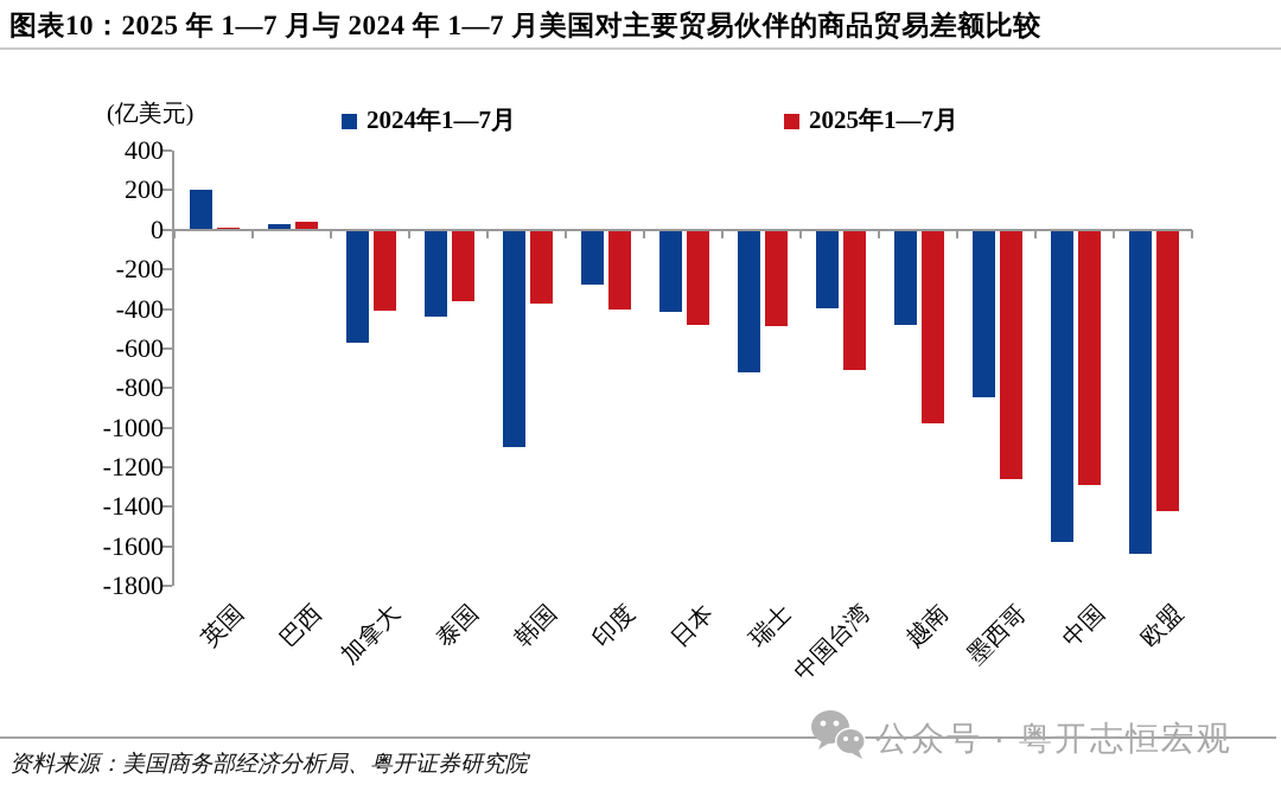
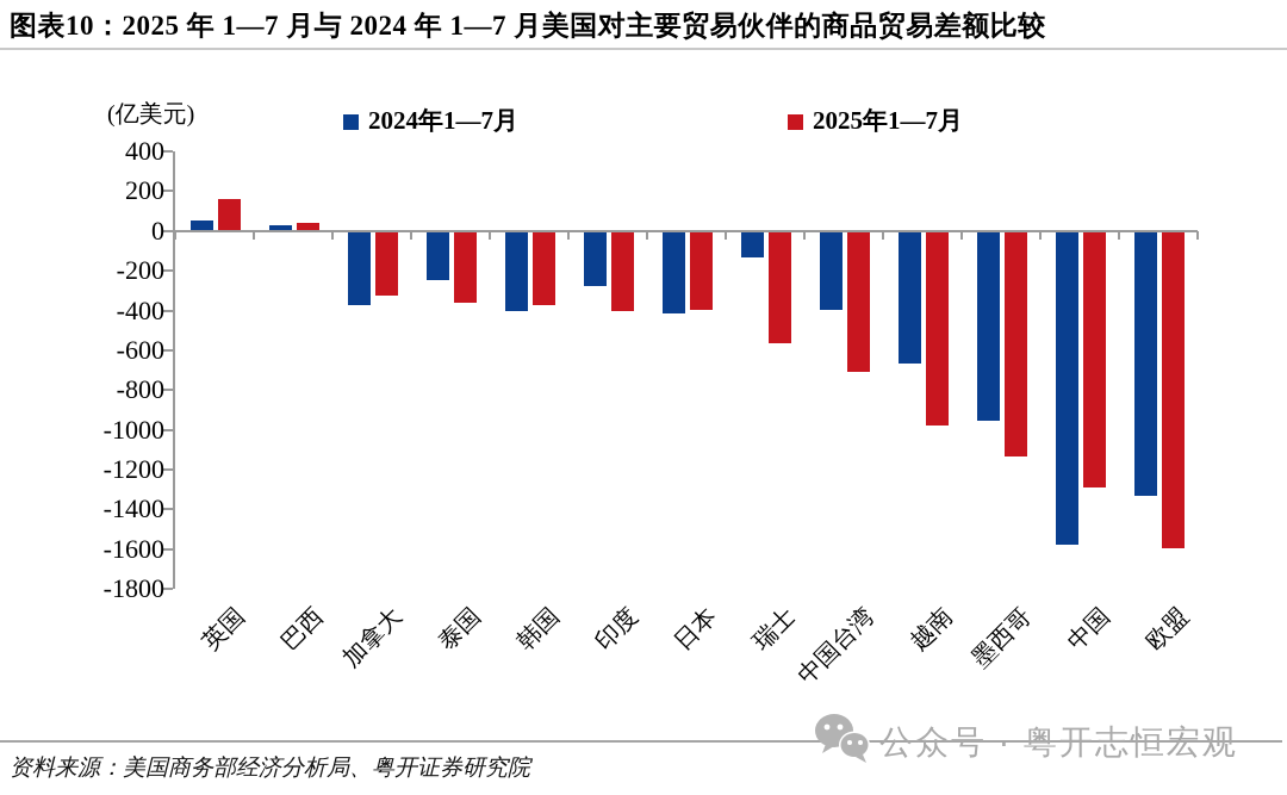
2024年1—7月/英国: 200 -> 50
2025年1—7月/英国: 10 -> 160
2024年1—7月/加拿大: -570 -> -380
2025年1—7月/加拿大: -410 -> -320
2024年1—7月/泰国: -440 -> -240
2024年1—7月/韩国: -1100 -> -400
2025年1—7月/日本: -480 -> -400
2024年1—7月/瑞士: -720 -> -140
2025年1—7月/瑞士: -490 -> -560
2024年1—7月/越南: -480 -> -660
2024年1—7月/墨西哥: -850 -> -960
2025年1—7月/墨西哥: -1260 -> -1140
2024年1—7月/欧盟: -1640 -> -1330
2025年1—7月/欧盟: -1420 -> -1600
